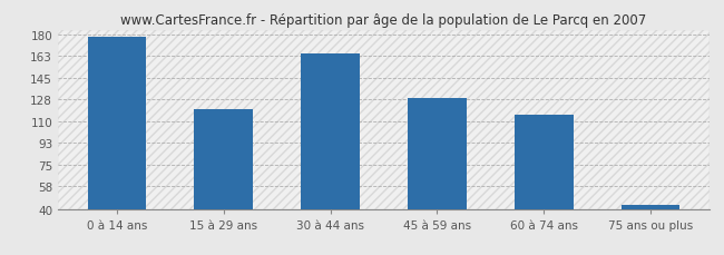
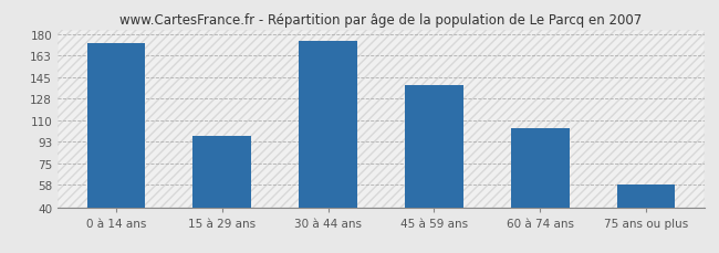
0 à 14 ans: 178 -> 173
15 à 29 ans: 120 -> 98
30 à 44 ans: 165 -> 175
45 à 59 ans: 129 -> 139
60 à 74 ans: 116 -> 104
75 ans ou plus: 43 -> 58
